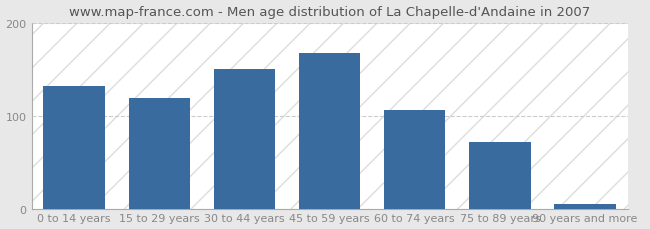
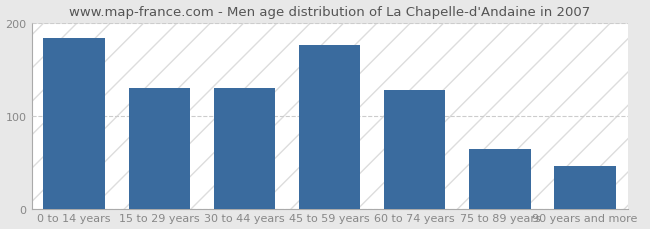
0 to 14 years: 132 -> 184
15 to 29 years: 119 -> 130
30 to 44 years: 150 -> 130
45 to 59 years: 168 -> 176
60 to 74 years: 106 -> 128
75 to 89 years: 72 -> 64
90 years and more: 5 -> 46
